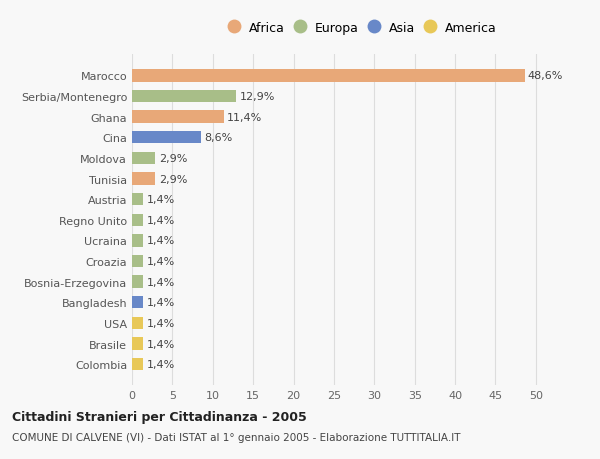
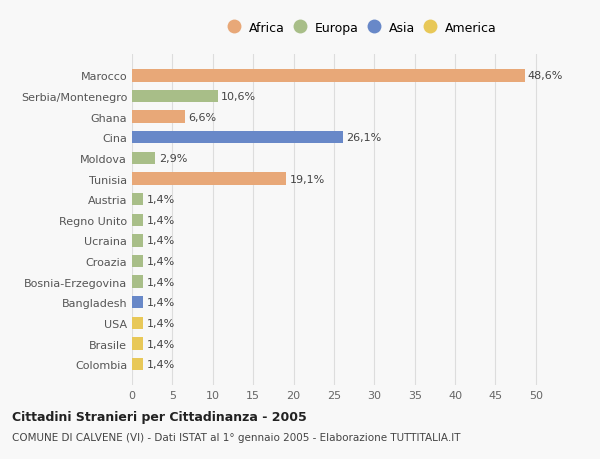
Serbia/Montenegro: 12,9% -> 10,6%
Ghana: 11,4% -> 6,6%
Cina: 8,6% -> 26,1%
Tunisia: 2,9% -> 19,1%
